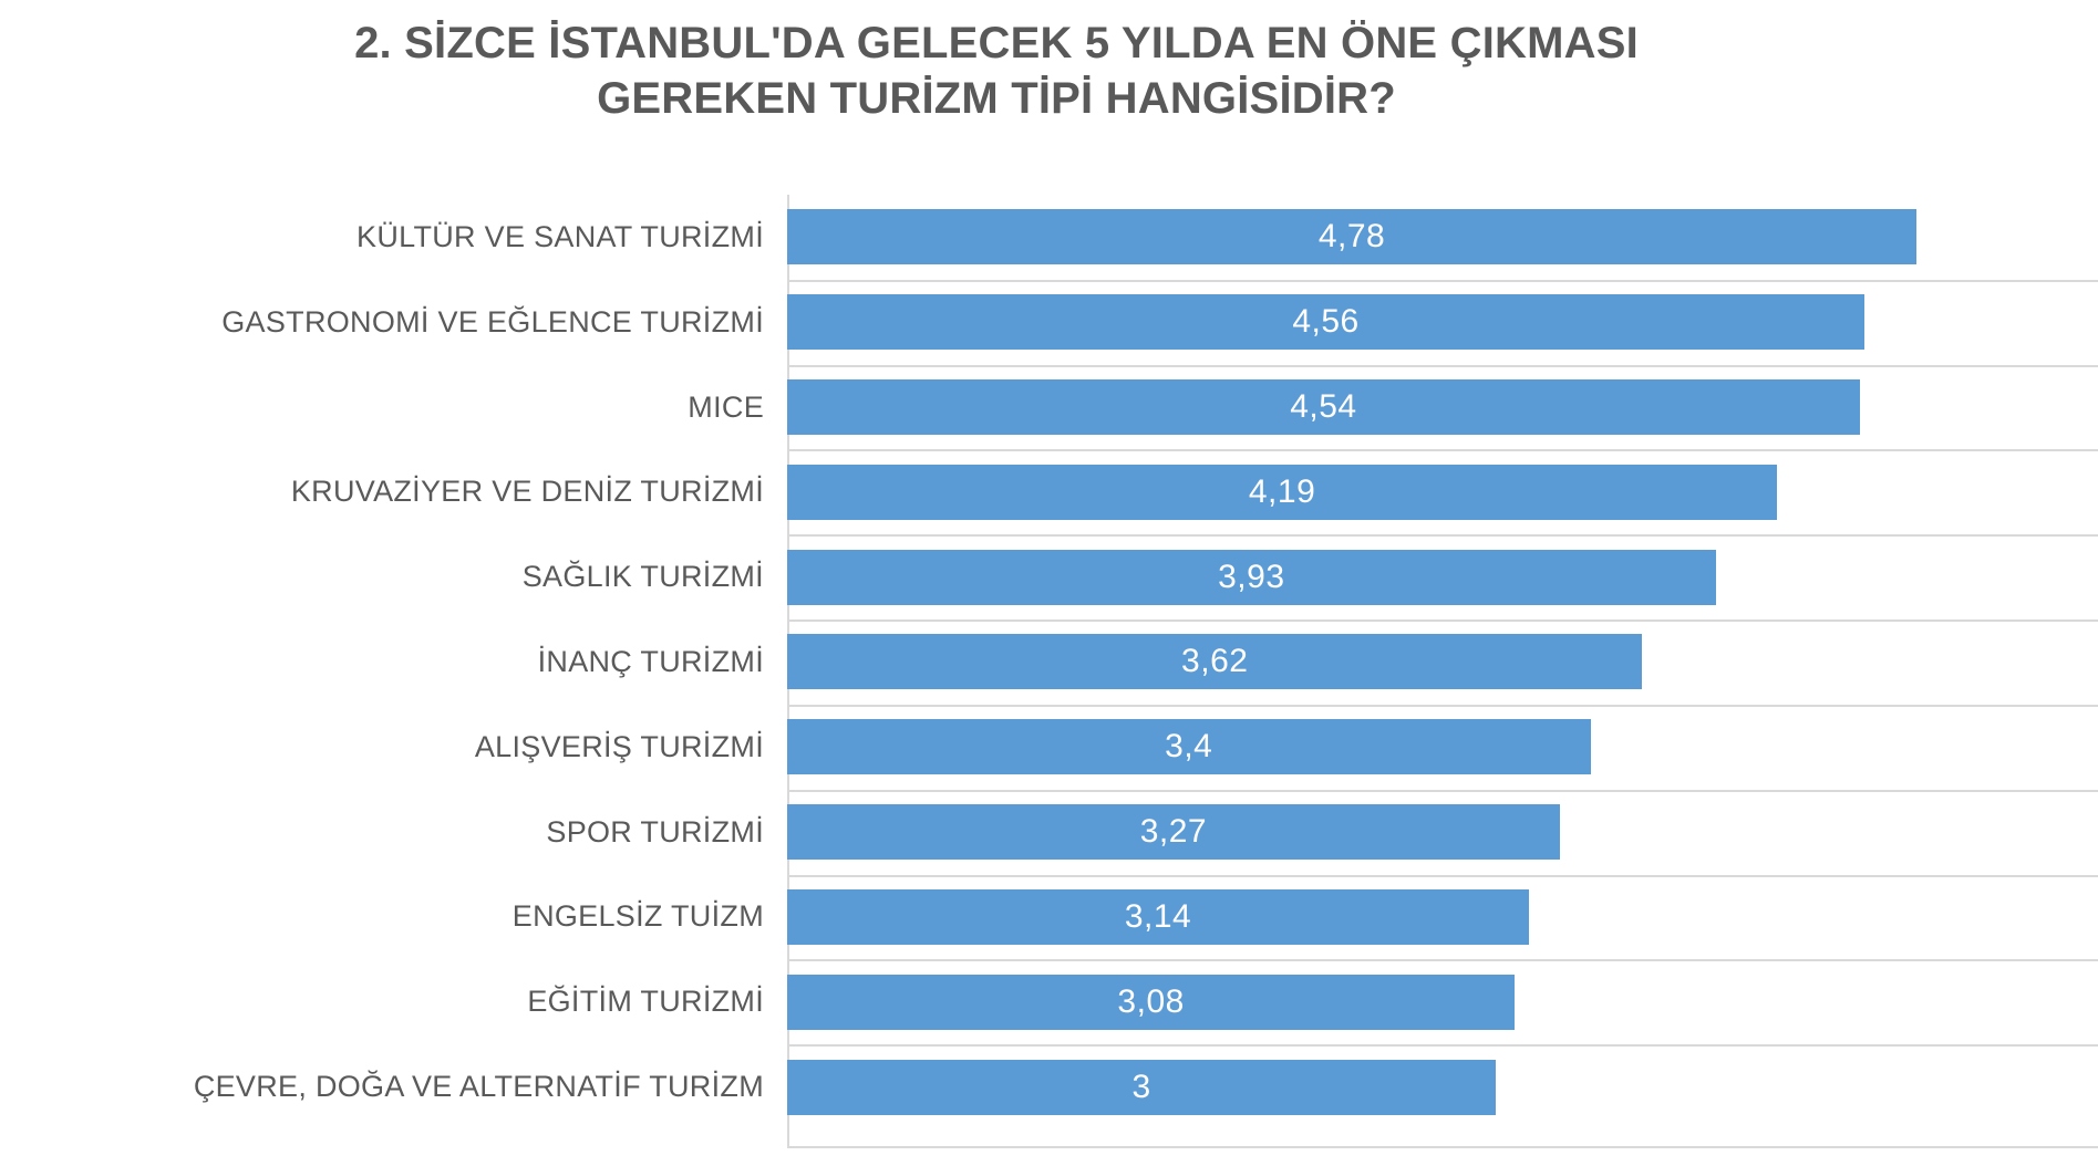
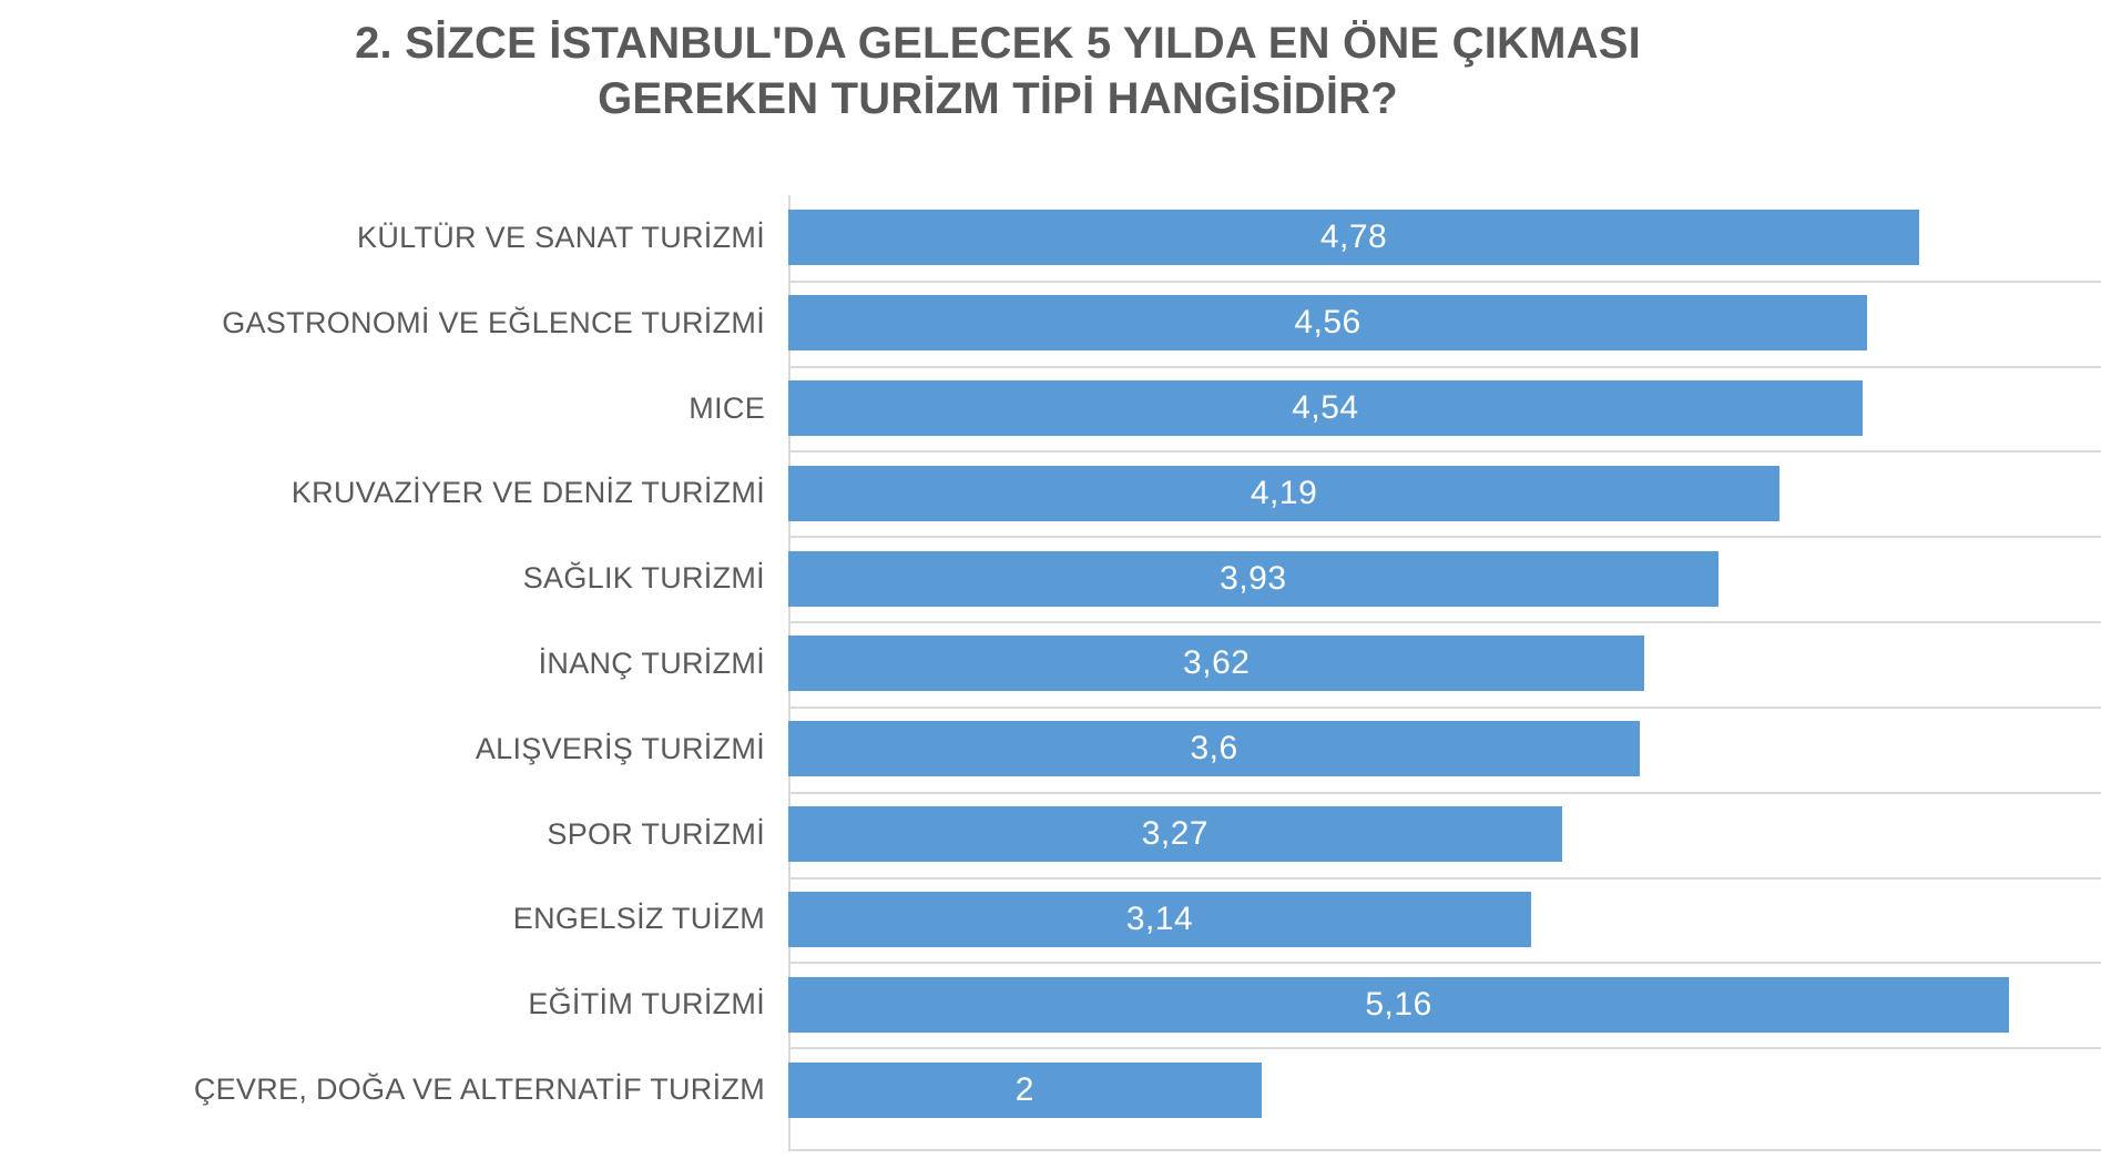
ALIŞVERİŞ TURİZMİ: 3,4 -> 3,6
EĞİTİM TURİZMİ: 3,08 -> 5,16
ÇEVRE, DOĞA VE ALTERNATİF TURİZM: 3 -> 2
